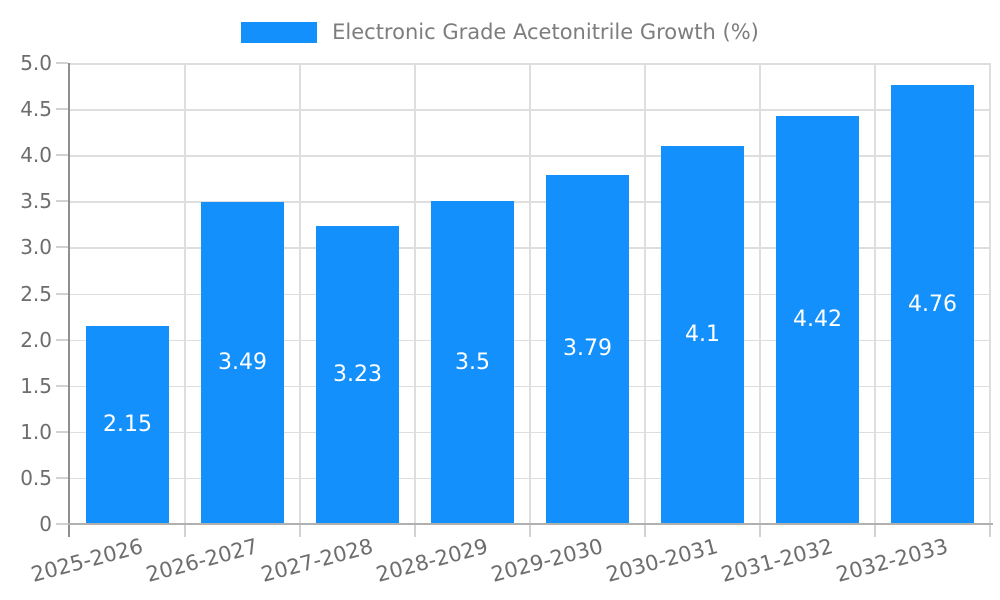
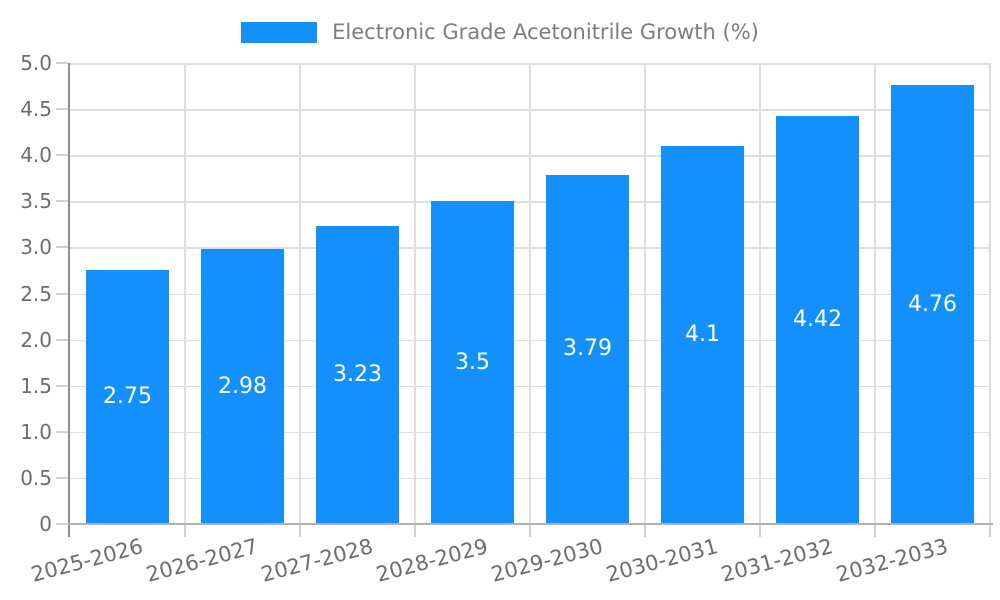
2025-2026: 2.15 -> 2.75
2026-2027: 3.49 -> 2.98
